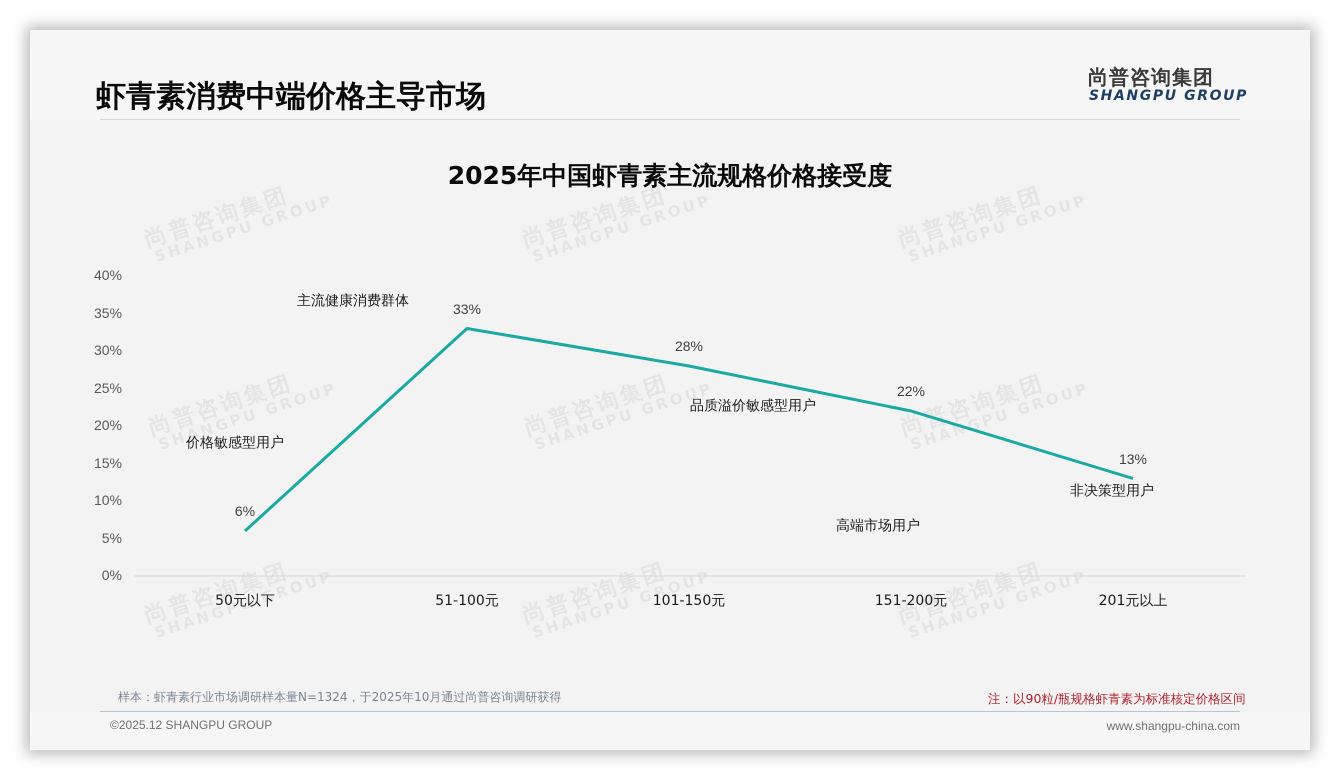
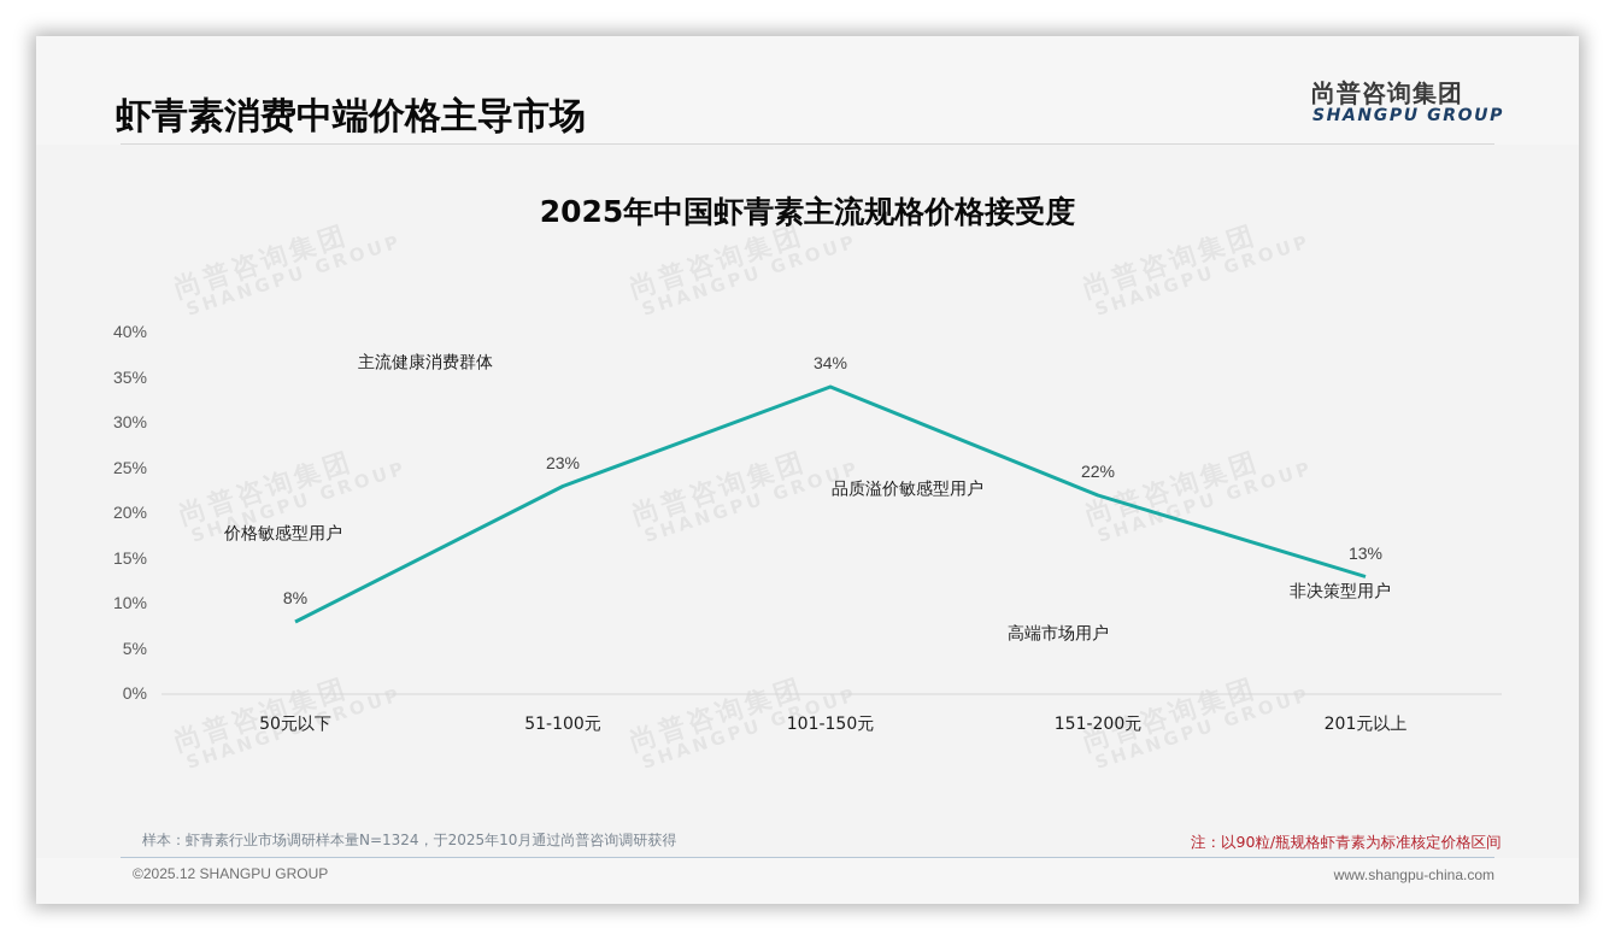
50元以下: 6% -> 8%
51-100元: 33% -> 23%
101-150元: 28% -> 34%
